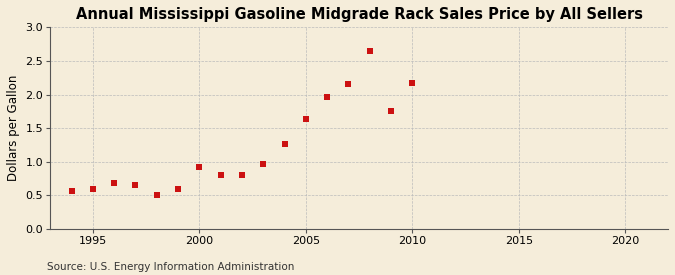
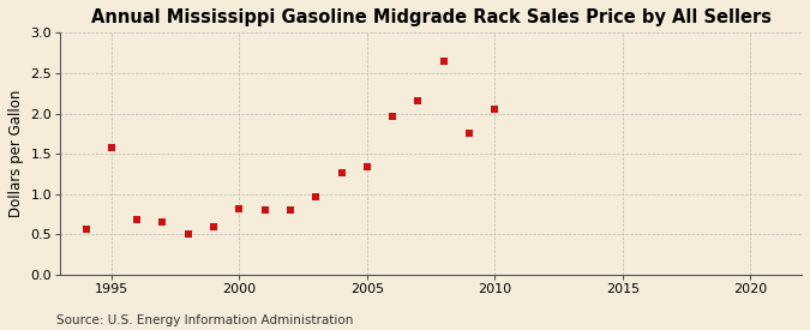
1995: 0.60 -> 1.58
2000: 0.93 -> 0.82
2005: 1.63 -> 1.34
2010: 2.17 -> 2.06
